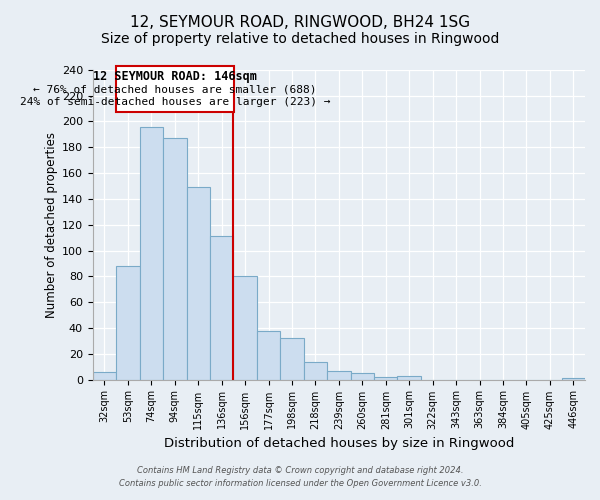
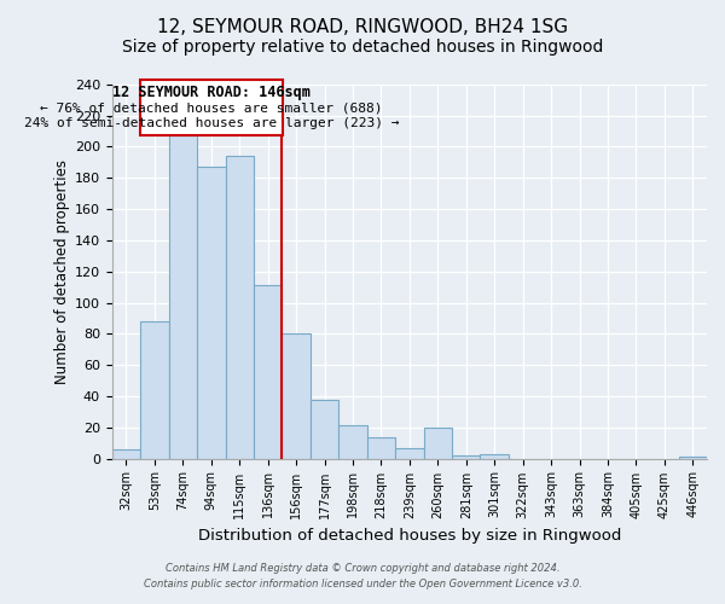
74sqm: 196 -> 207
115sqm: 149 -> 194
198sqm: 32 -> 21
260sqm: 5 -> 20
